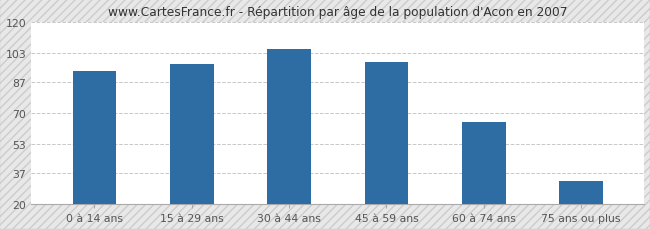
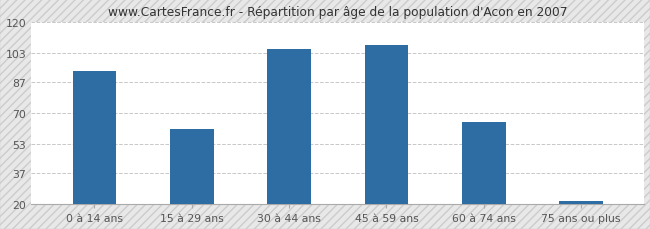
15 à 29 ans: 97 -> 61
45 à 59 ans: 98 -> 107
75 ans ou plus: 33 -> 22
